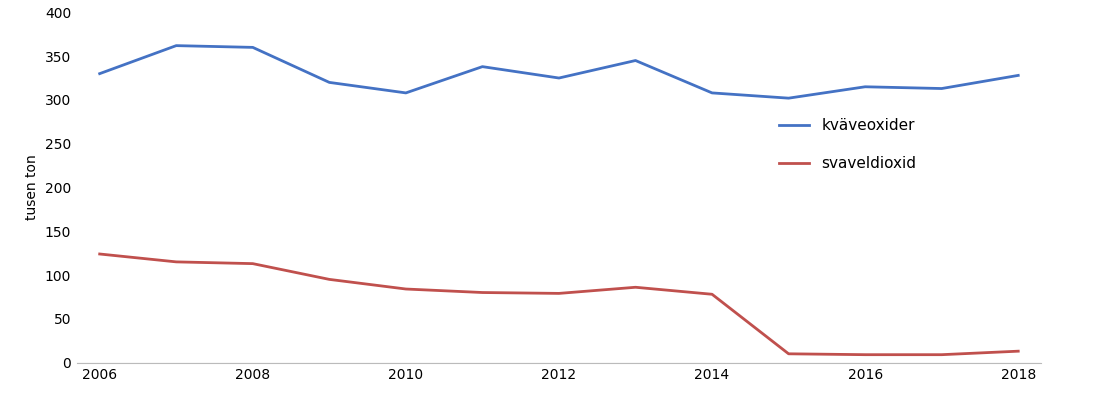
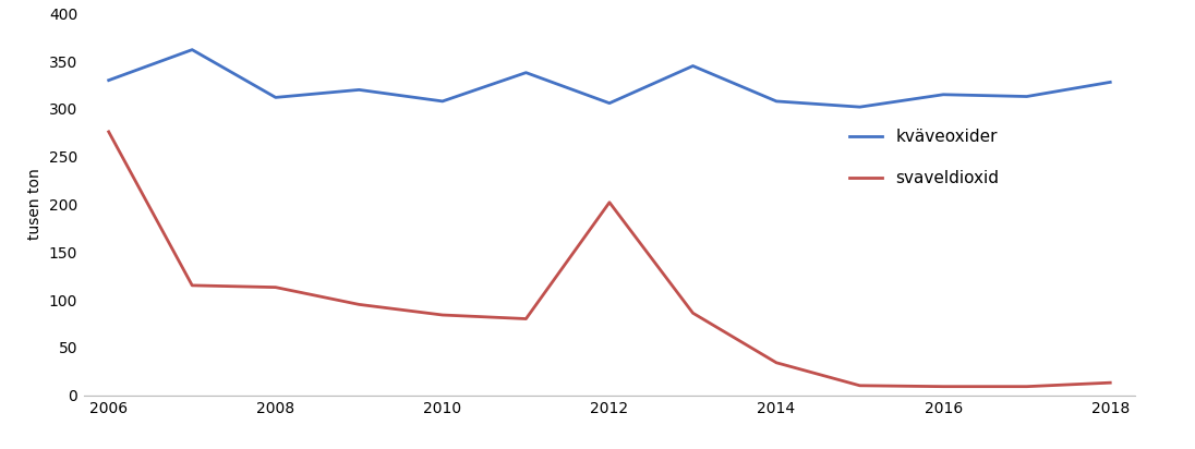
svaveldioxid/2006: 124 -> 276
kväveoxider/2008: 360 -> 312
kväveoxider/2012: 325 -> 306
svaveldioxid/2012: 79 -> 202
svaveldioxid/2014: 78 -> 34
